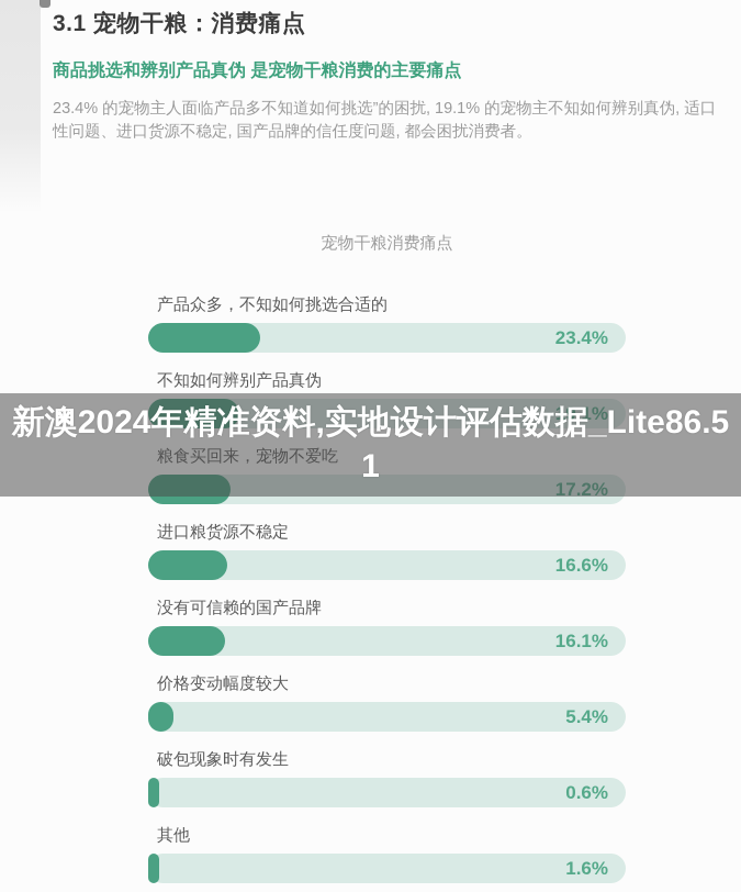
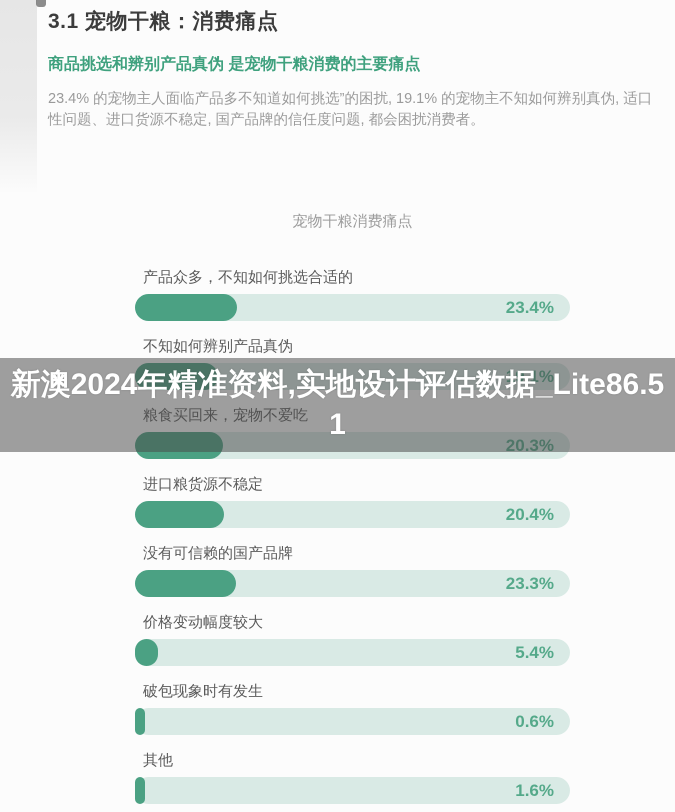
粮食买回来，宠物不爱吃: 17.2% -> 20.3%
进口粮货源不稳定: 16.6% -> 20.4%
没有可信赖的国产品牌: 16.1% -> 23.3%
